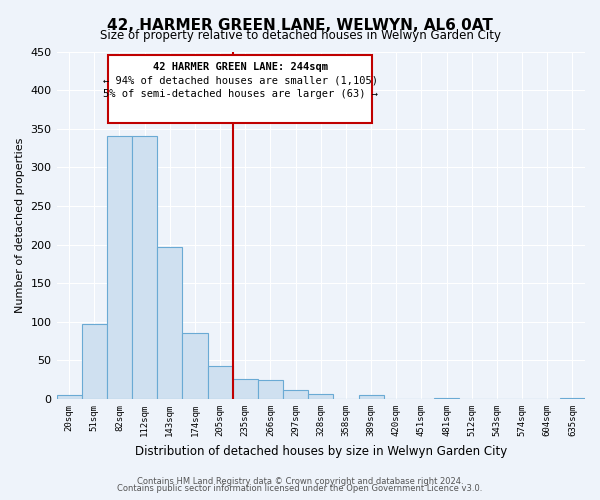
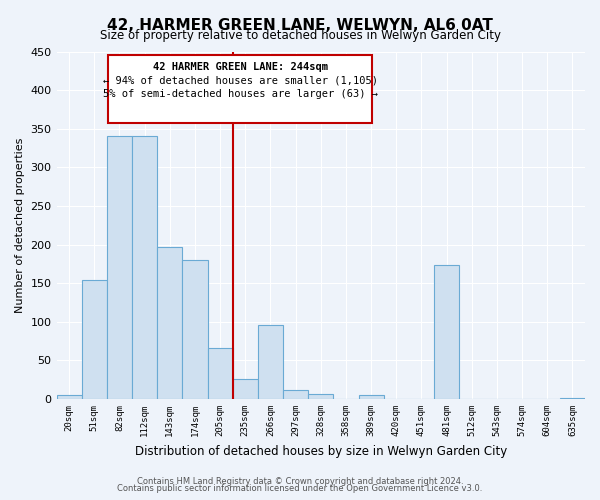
51sqm: 97 -> 154
174sqm: 86 -> 180
205sqm: 43 -> 66
266sqm: 25 -> 96
481sqm: 2 -> 174
